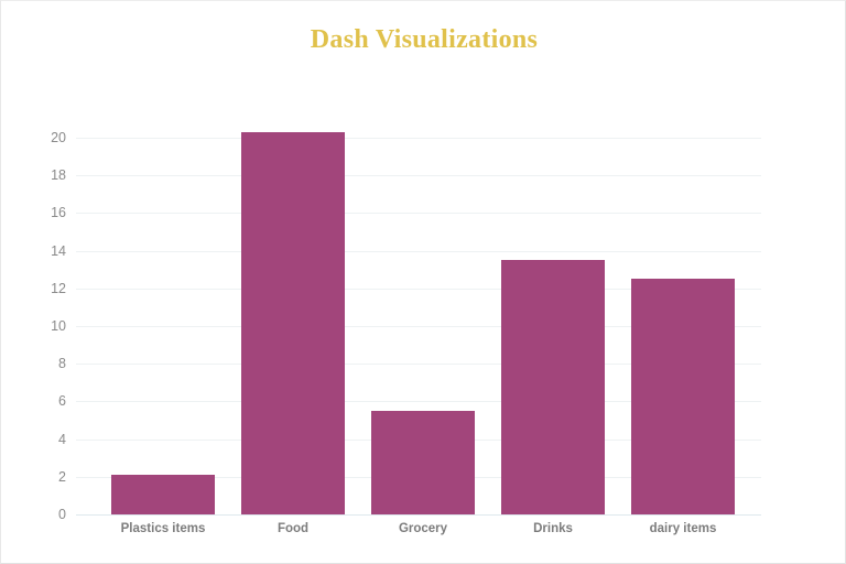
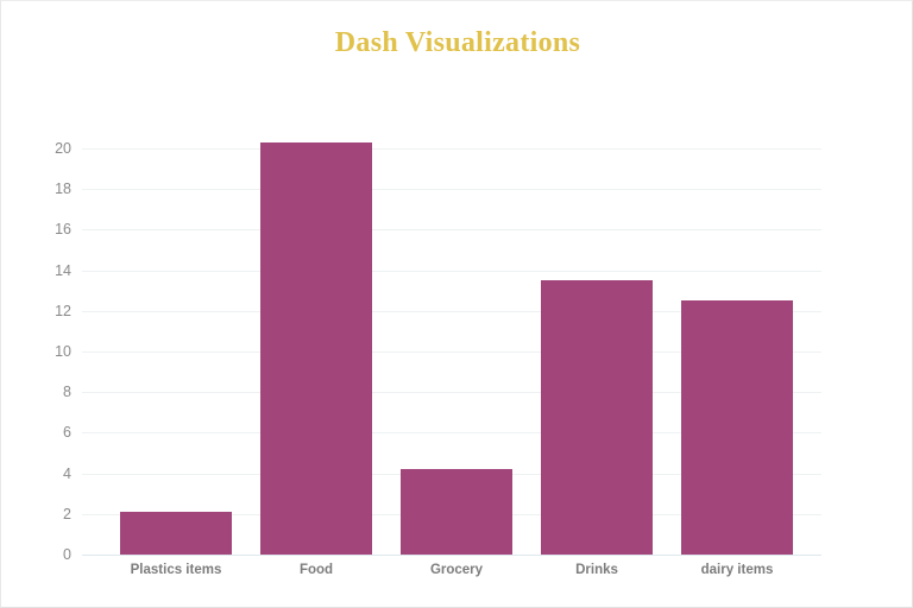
Grocery: 5.5 -> 4.2
